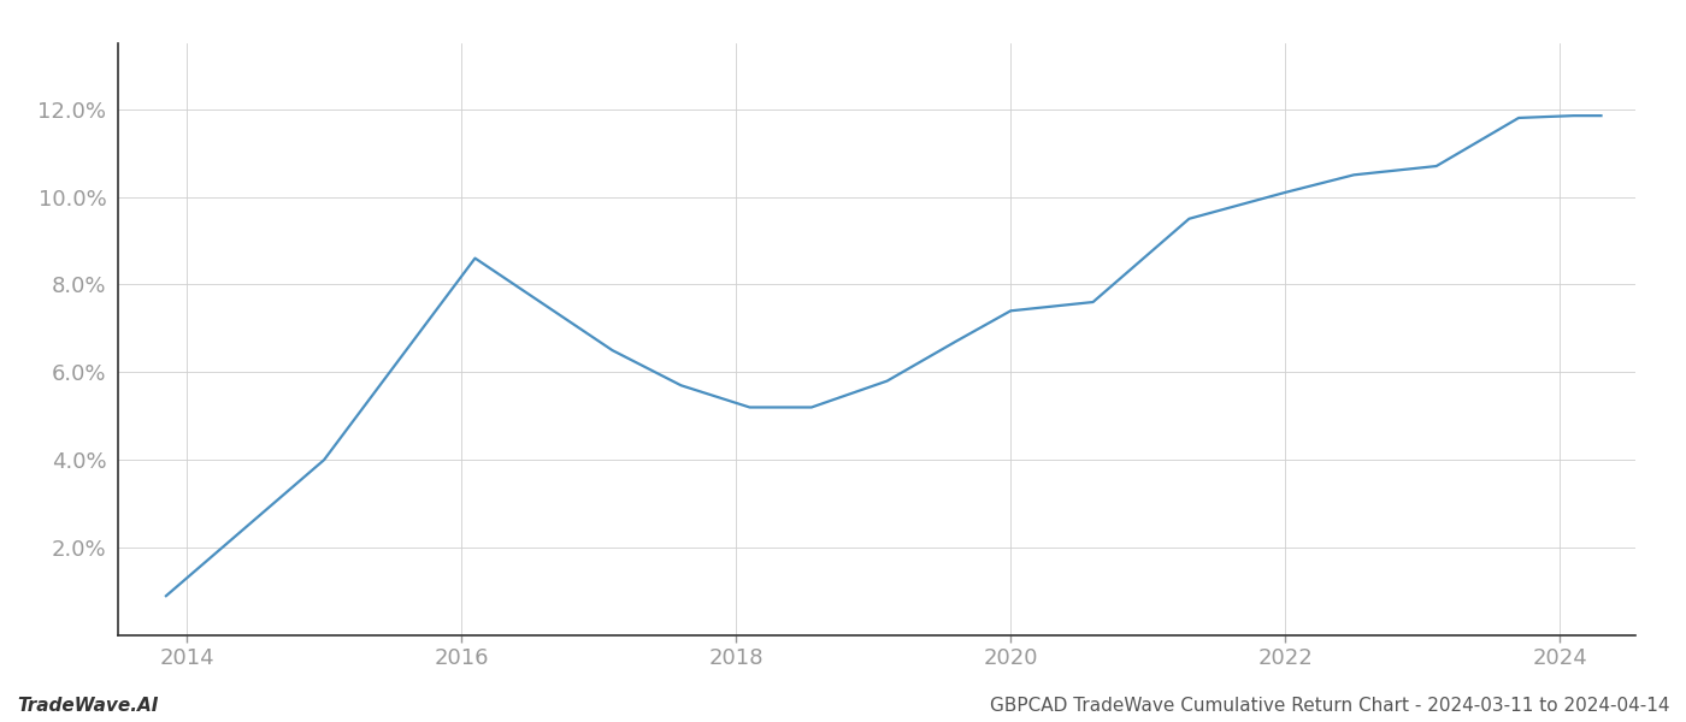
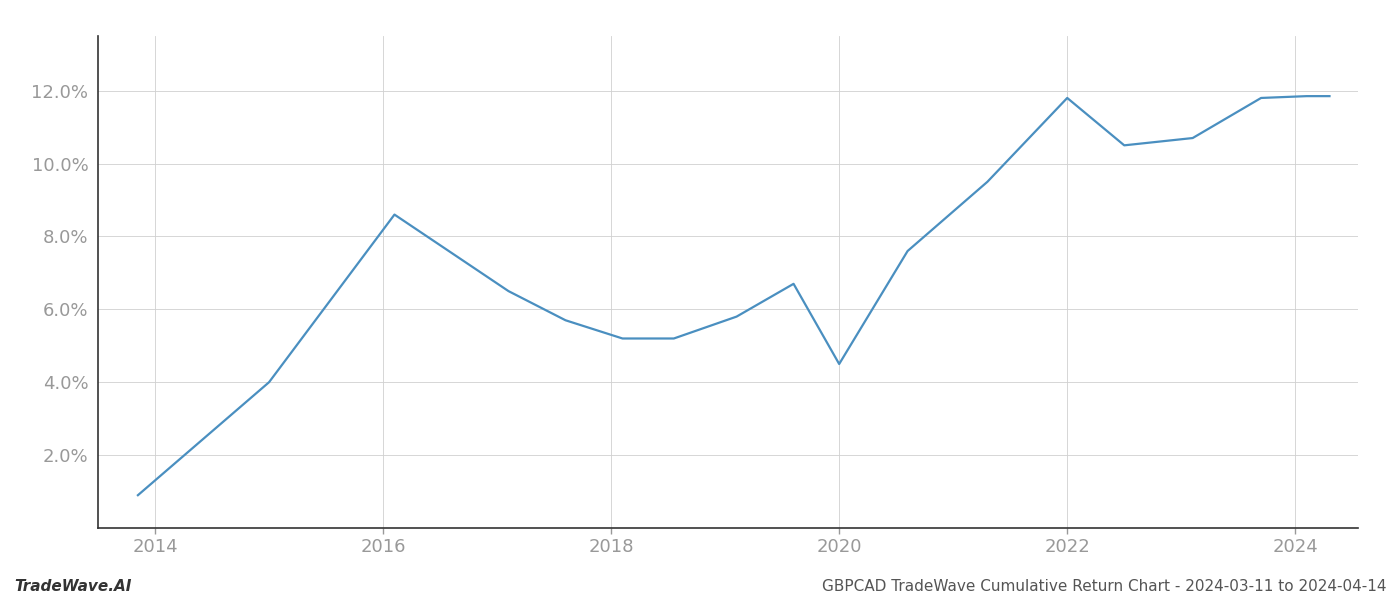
2020: 7.40% -> 4.50%
2022: 10.10% -> 11.80%
